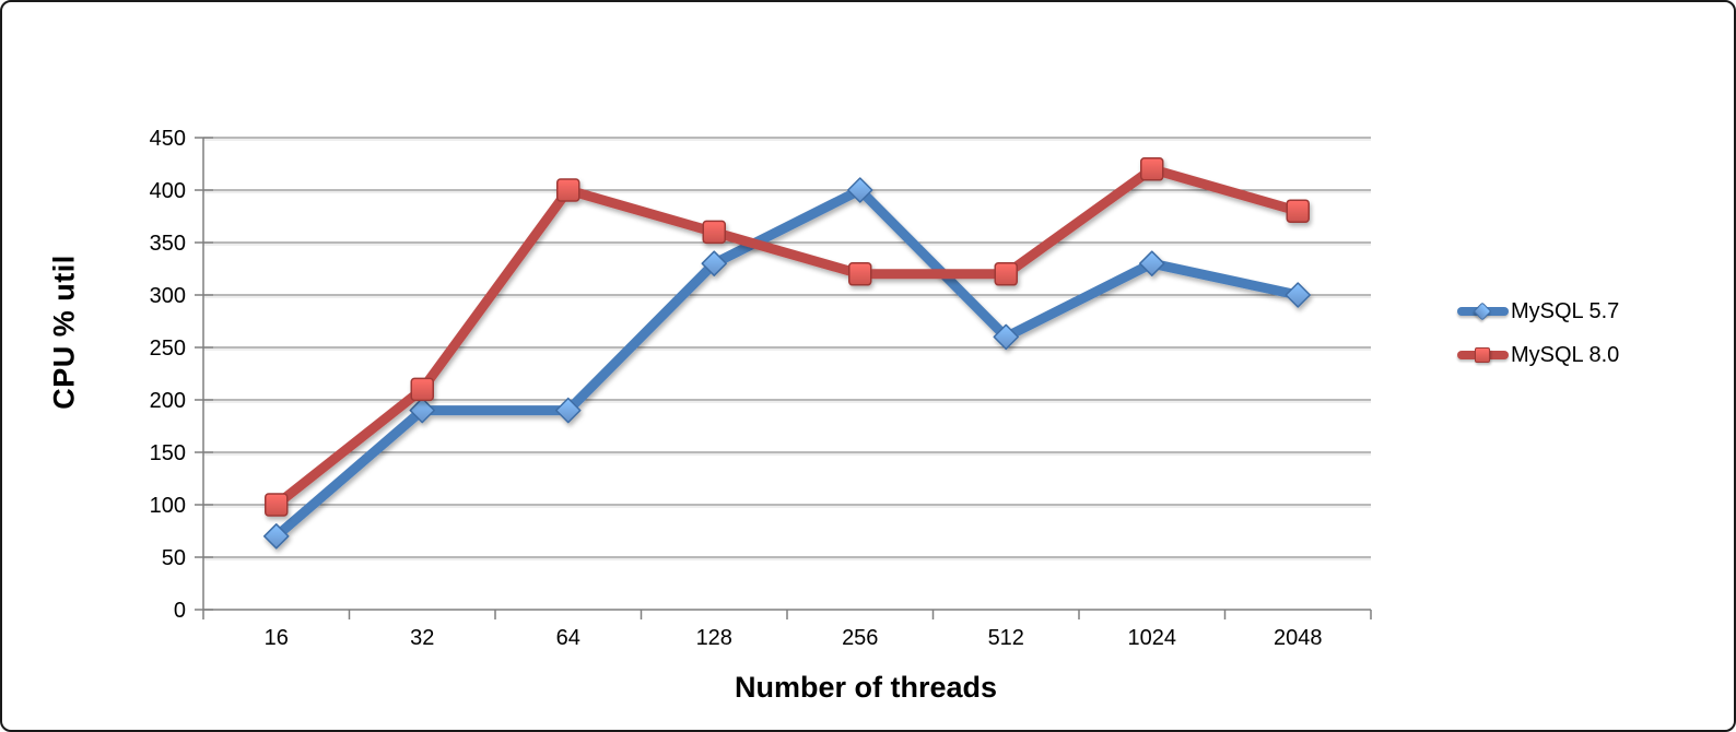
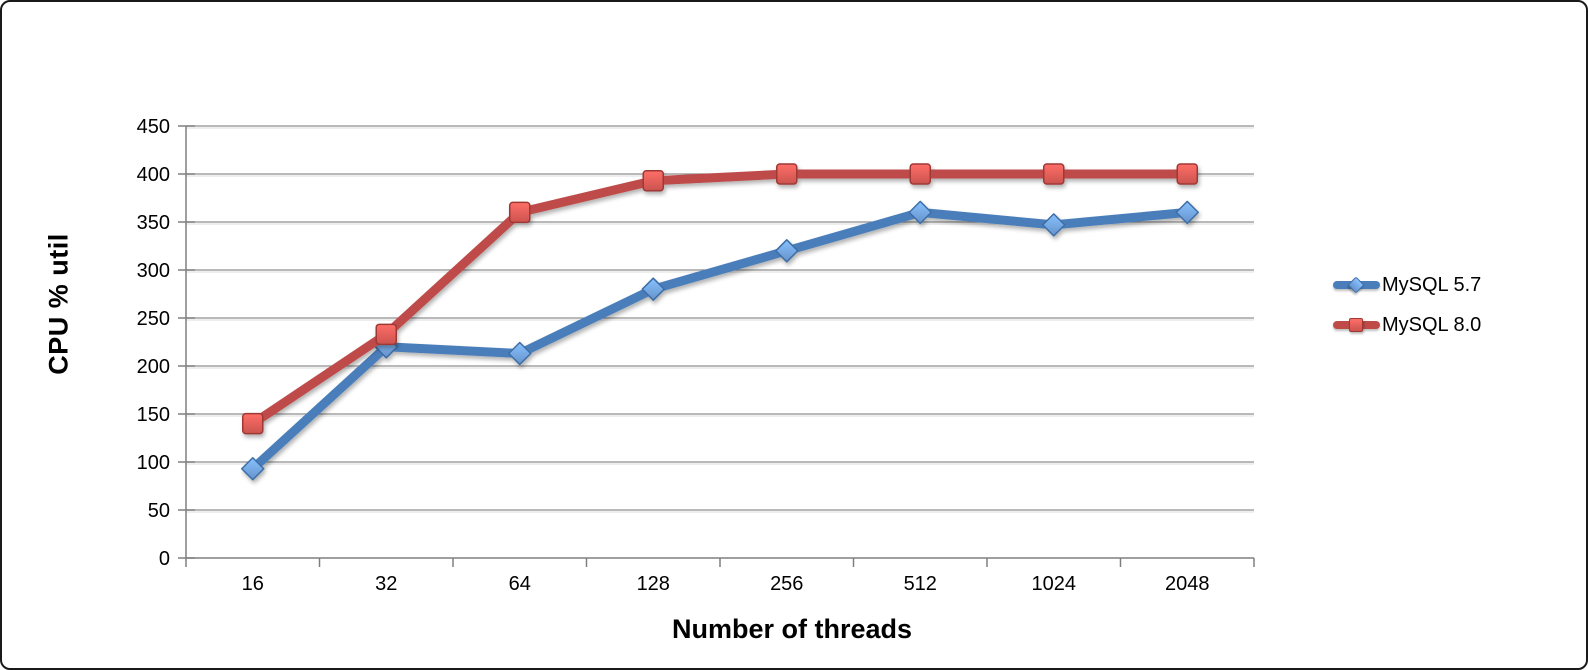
MySQL 5.7/16: 70 -> 90
MySQL 8.0/16: 100 -> 140
MySQL 5.7/32: 190 -> 220
MySQL 8.0/32: 210 -> 230
MySQL 5.7/64: 190 -> 210
MySQL 8.0/64: 400 -> 360
MySQL 5.7/128: 330 -> 280
MySQL 8.0/128: 360 -> 390
MySQL 5.7/256: 400 -> 320
MySQL 8.0/256: 320 -> 400
MySQL 5.7/512: 260 -> 360
MySQL 8.0/512: 320 -> 400
MySQL 5.7/1024: 330 -> 350
MySQL 8.0/1024: 420 -> 400
MySQL 5.7/2048: 300 -> 360
MySQL 8.0/2048: 380 -> 400
